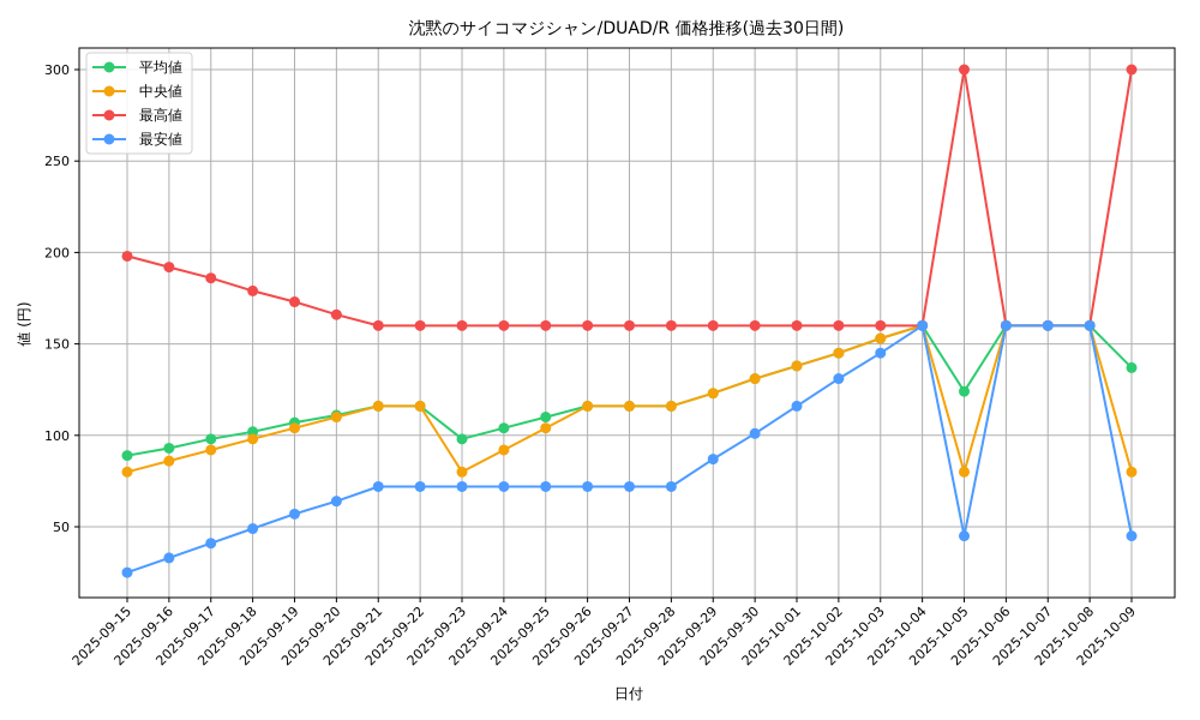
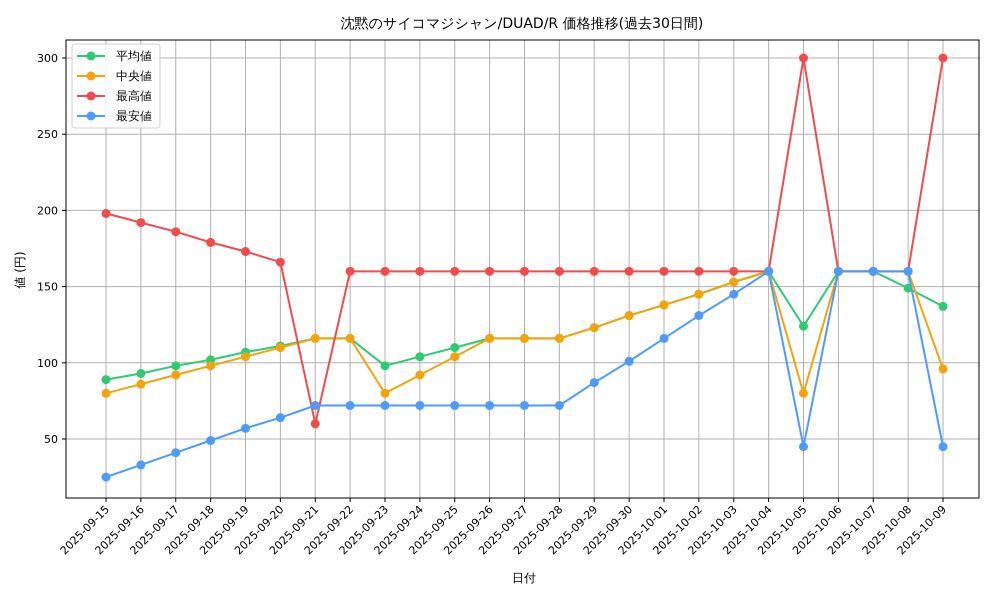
最高値/2025-09-21: 160 -> 60
平均値/2025-10-08: 160 -> 149
中央値/2025-10-09: 80 -> 96
